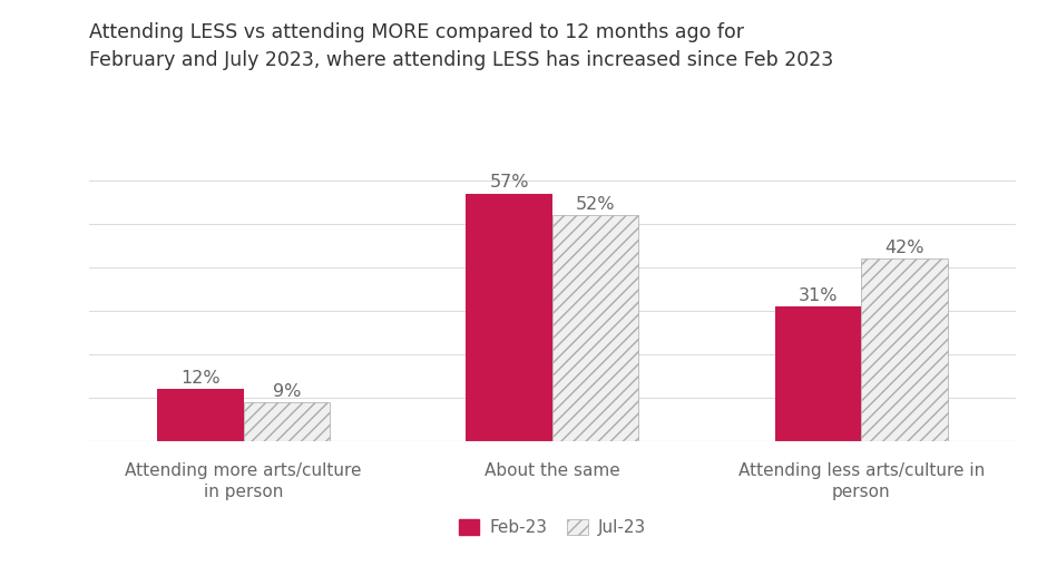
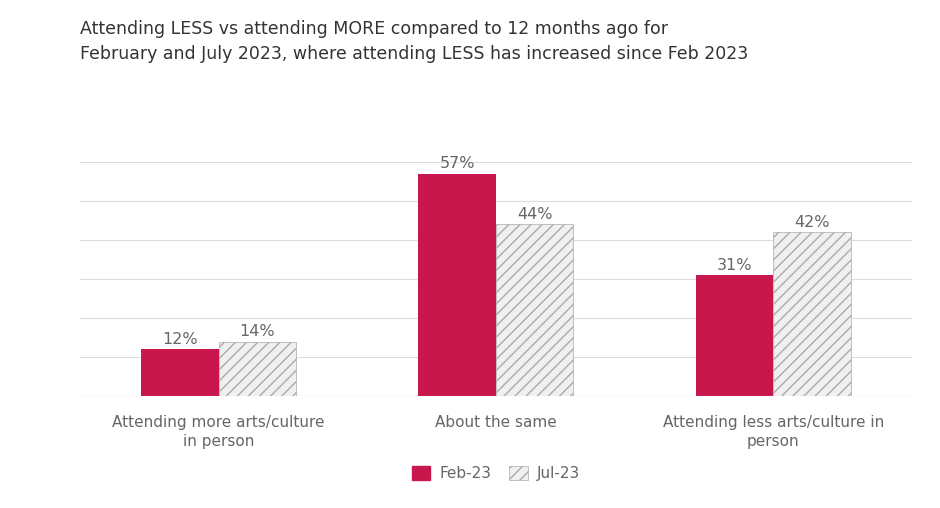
Jul-23/Attending more arts/culture in person: 9% -> 14%
Jul-23/About the same: 52% -> 44%
